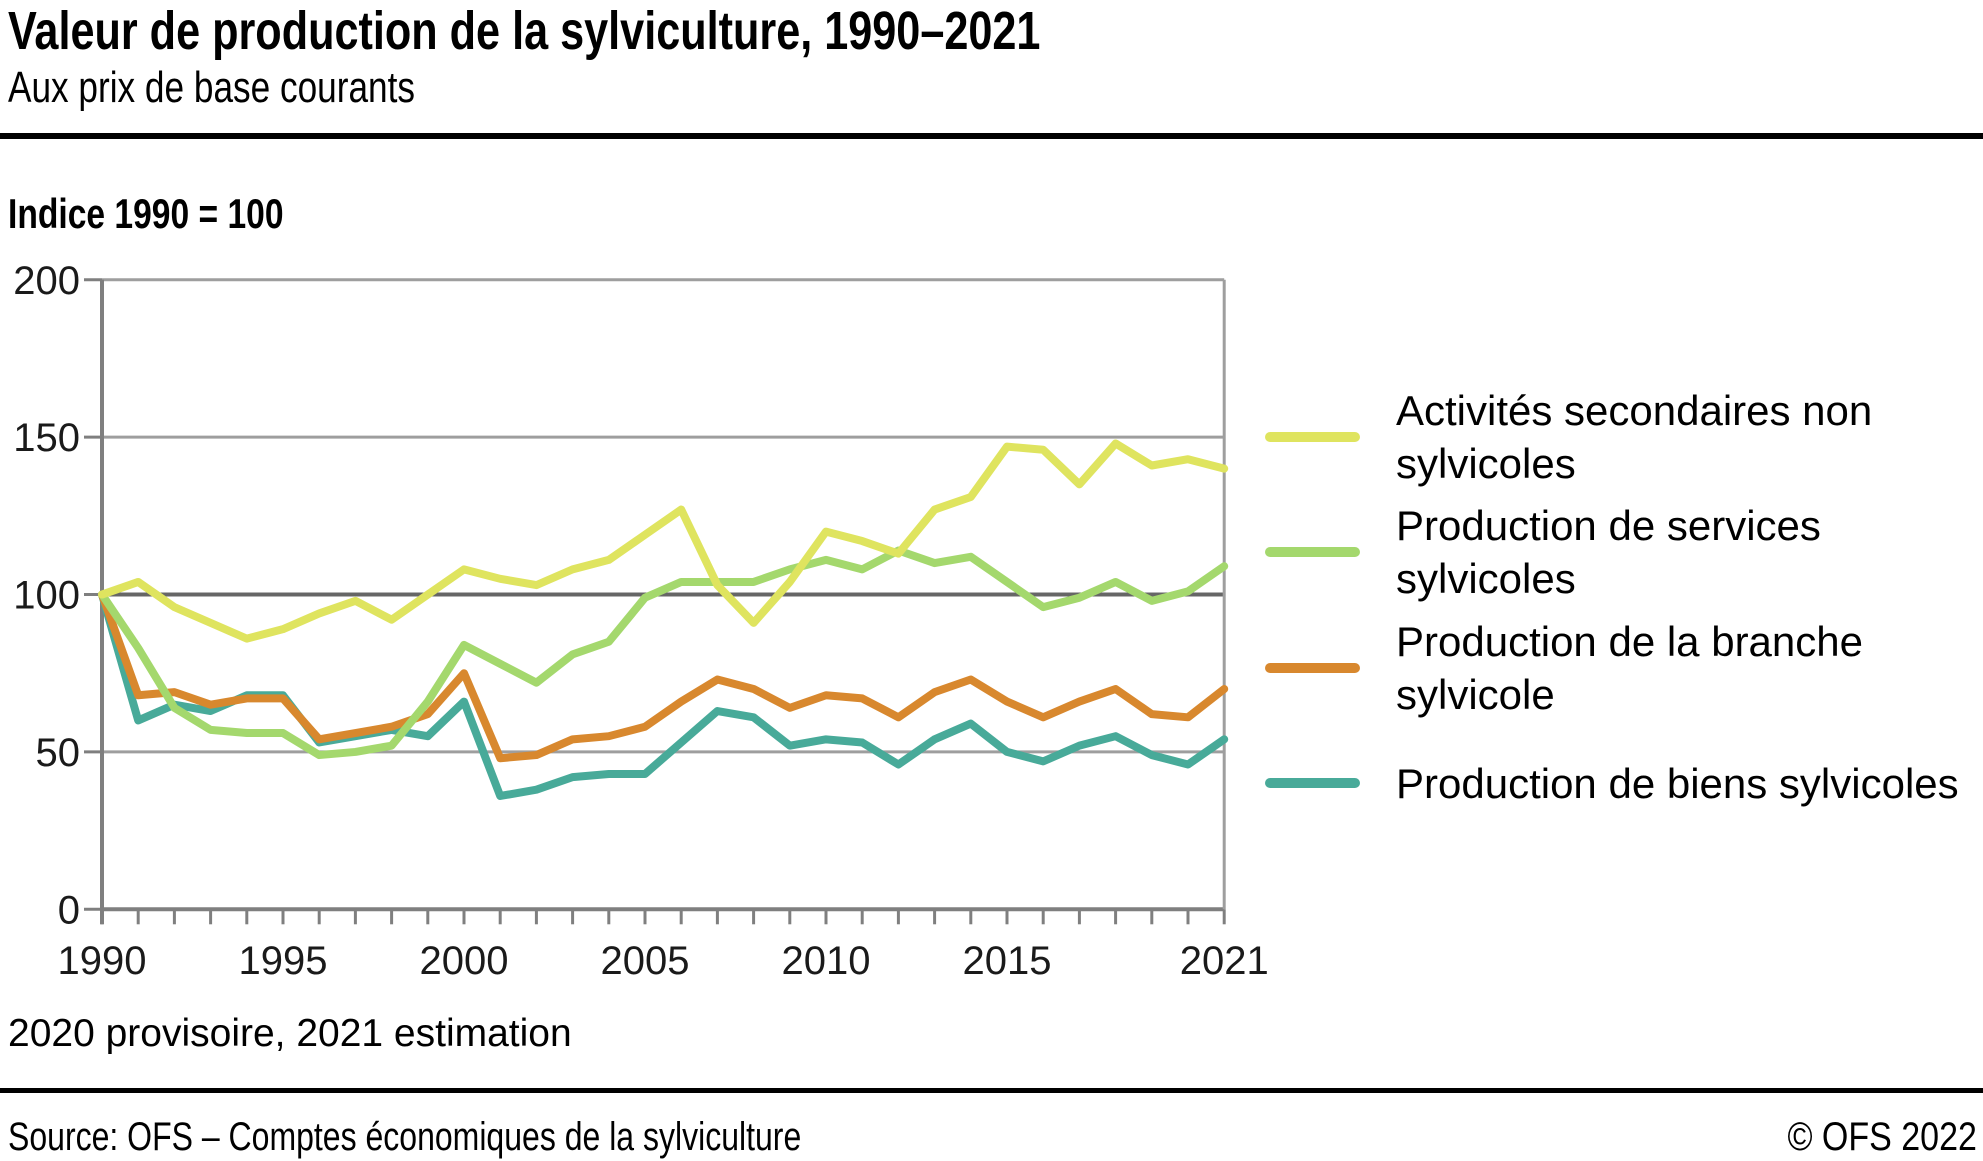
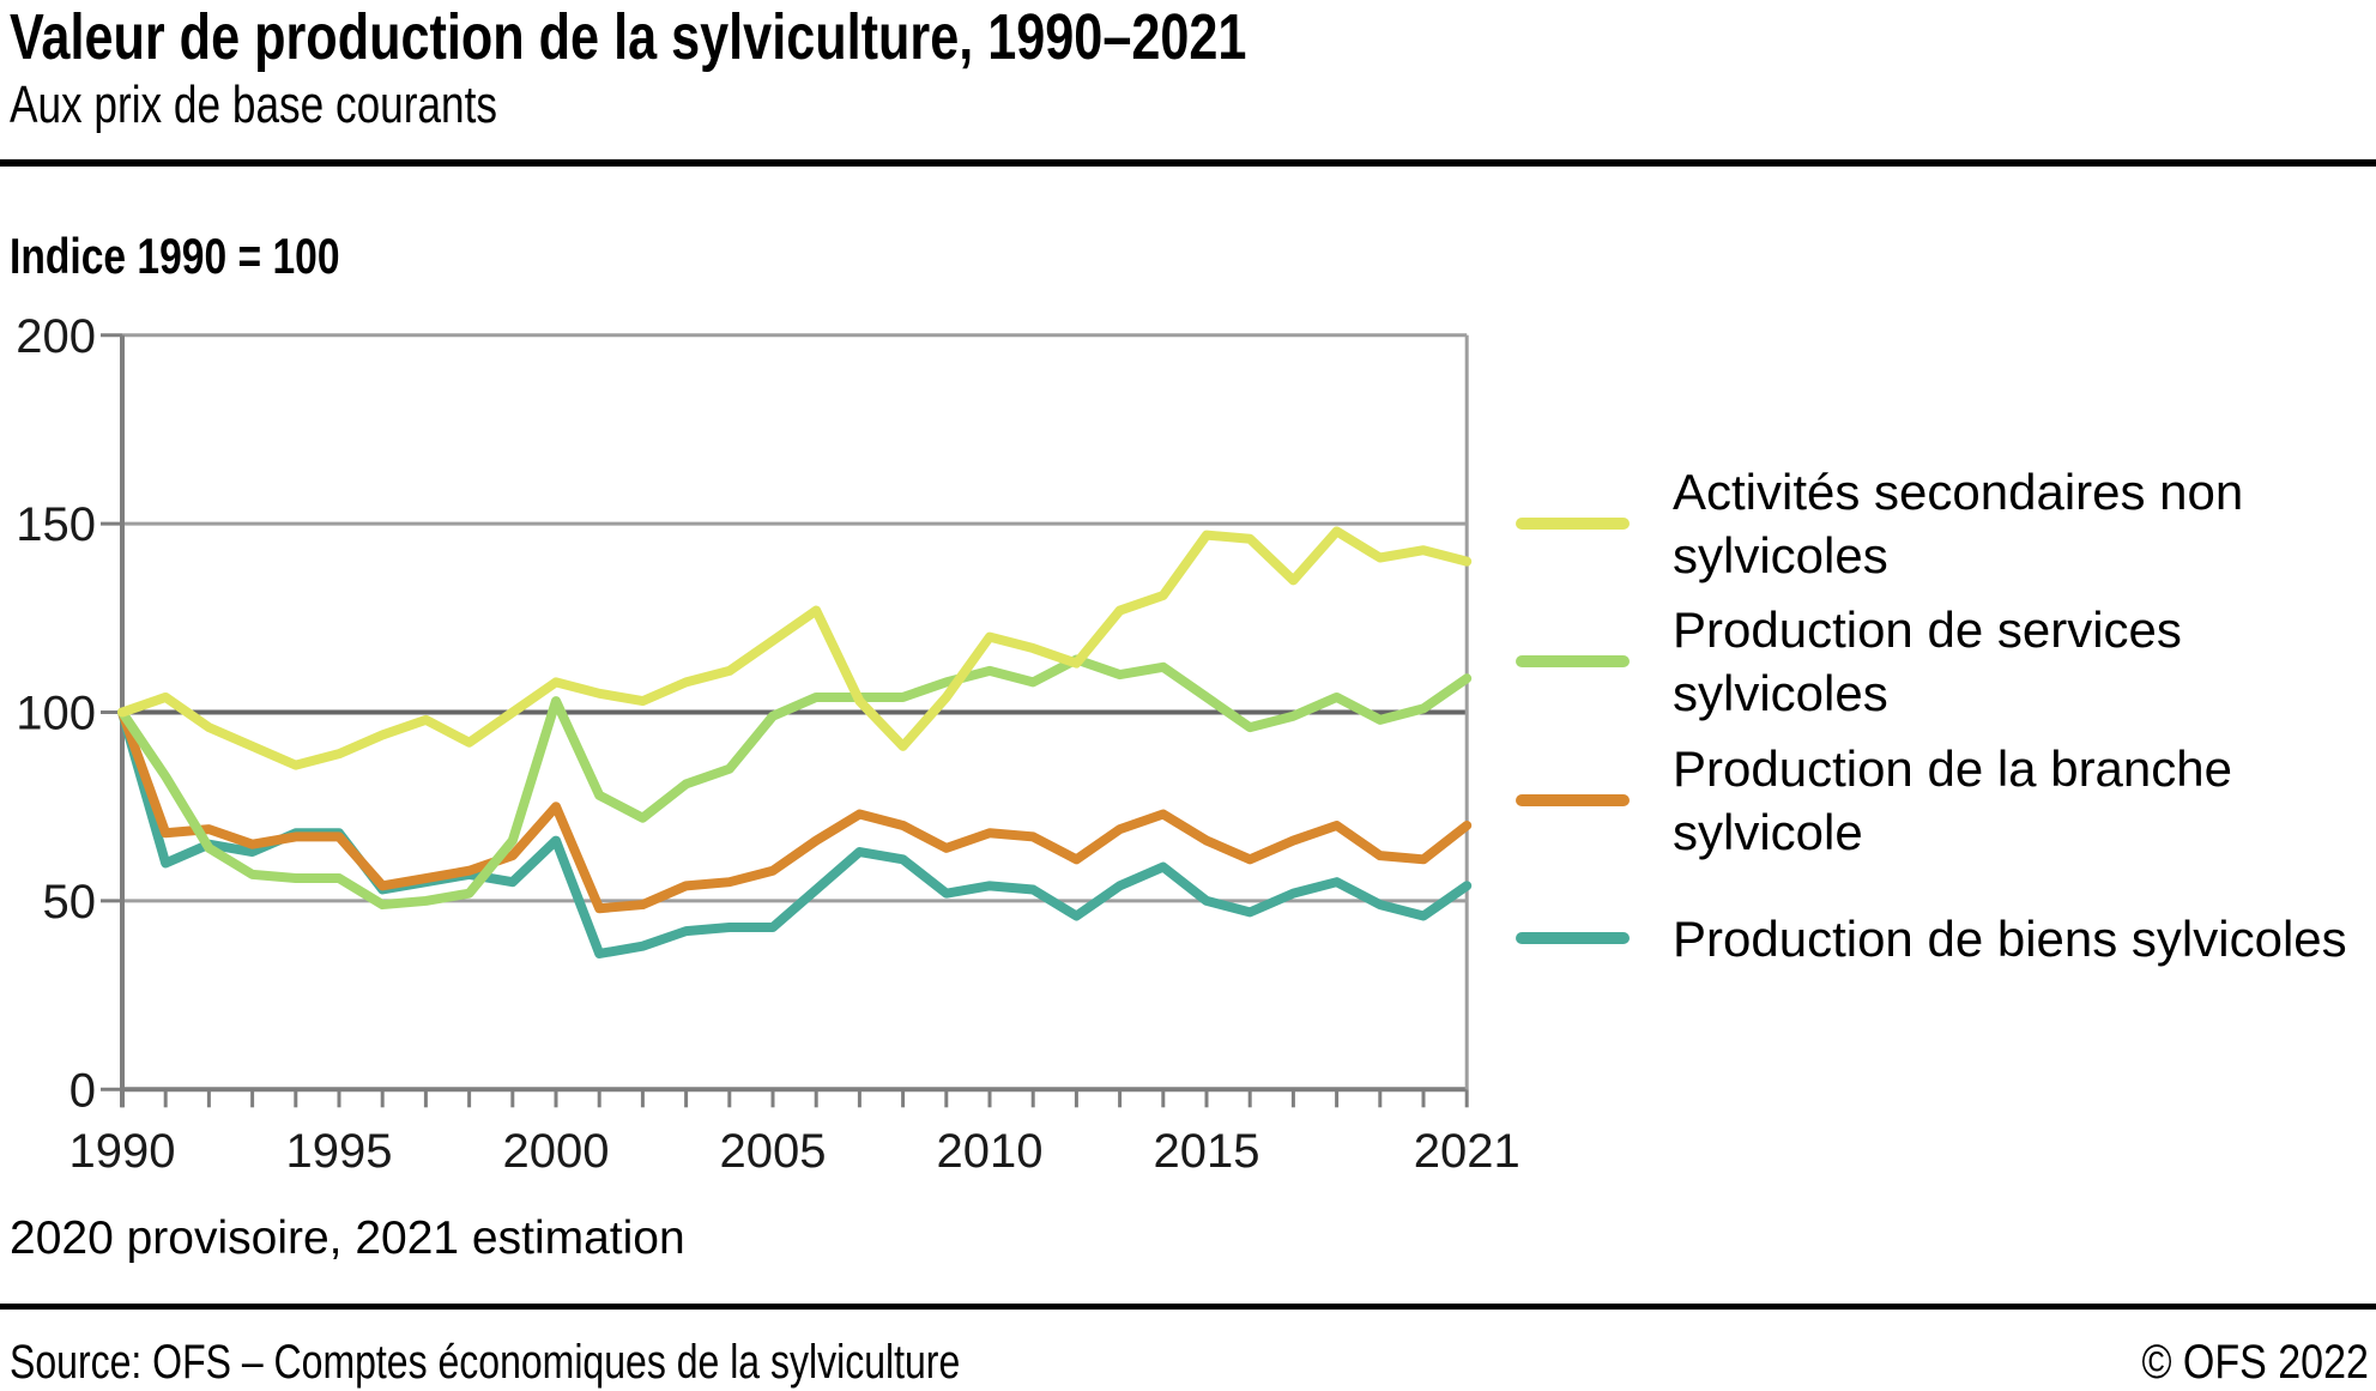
Production de services sylvicoles/2000: 84 -> 103
